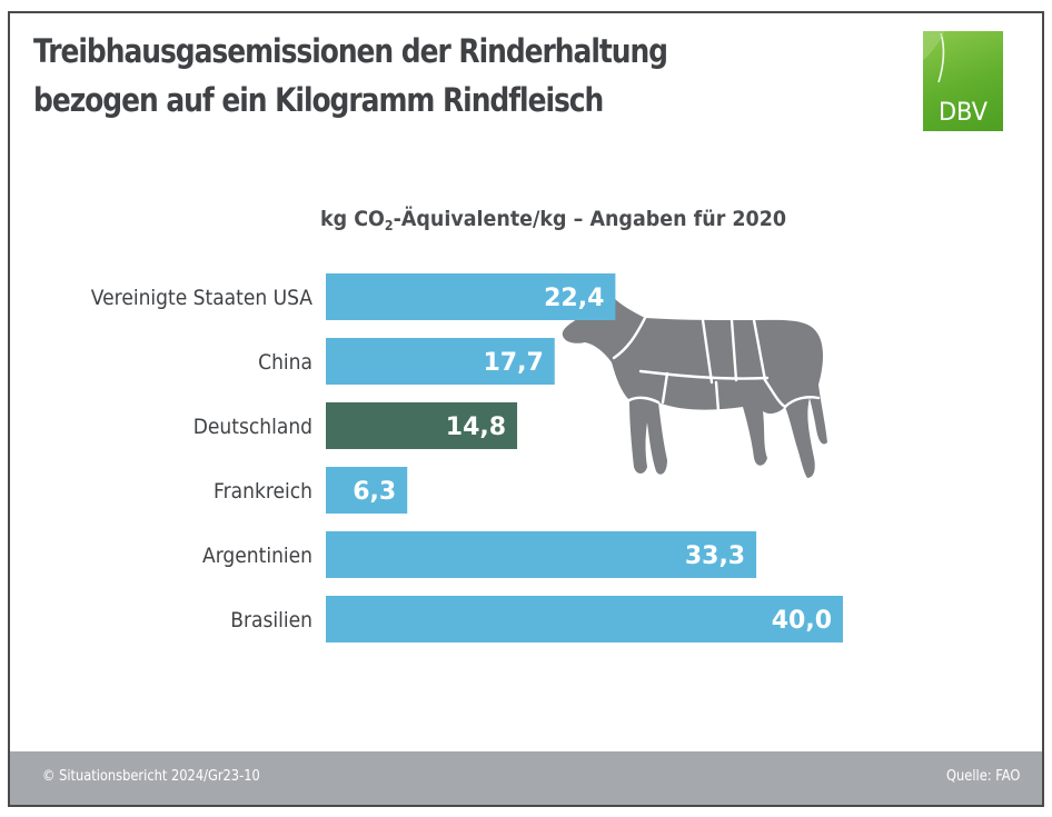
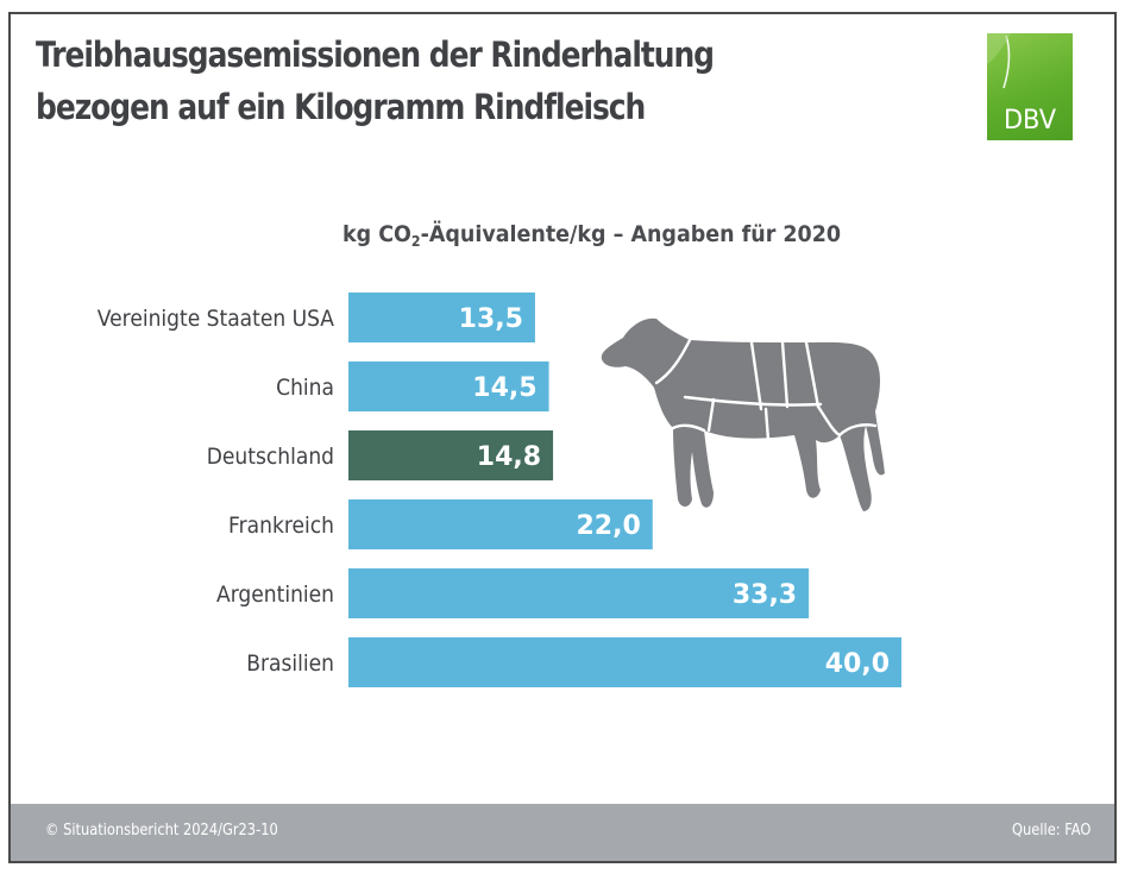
Vereinigte Staaten USA: 22,4 -> 13,5
China: 17,7 -> 14,5
Frankreich: 6,3 -> 22,0
